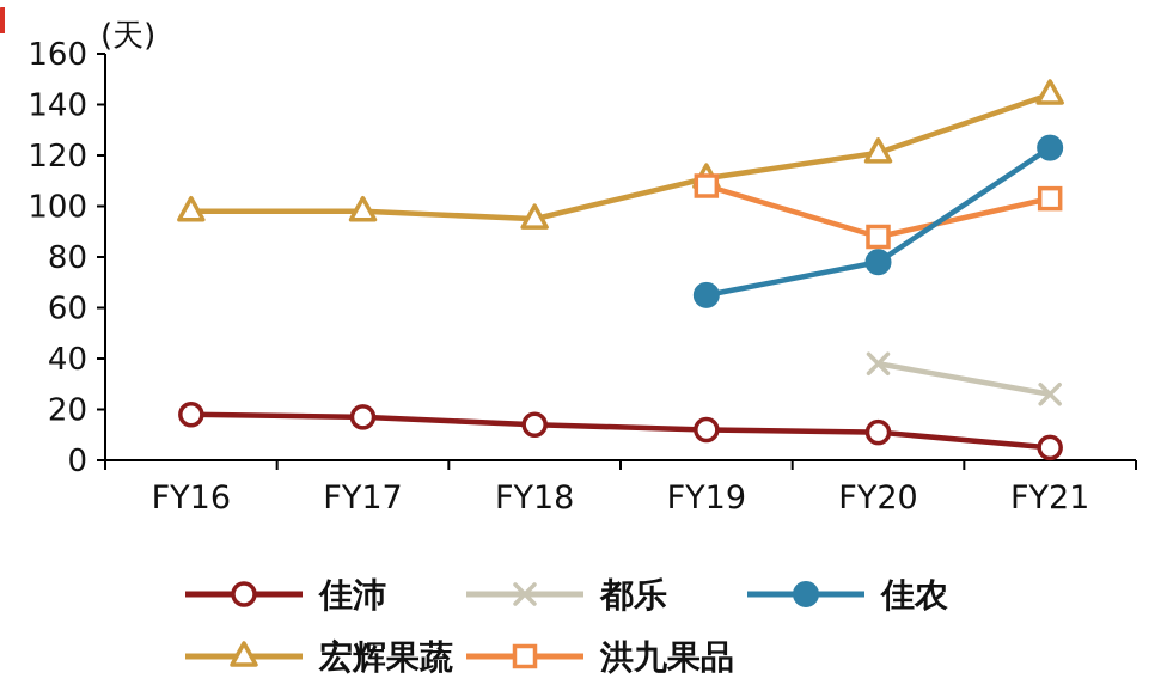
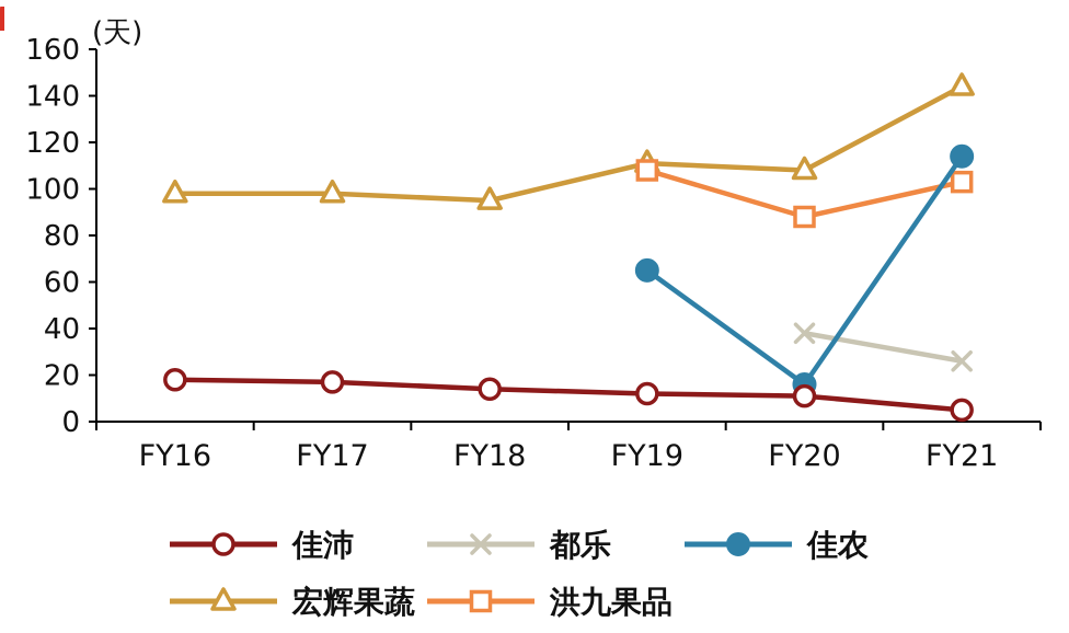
佳农/FY20: 78 -> 16
宏辉果蔬/FY20: 121 -> 108
佳农/FY21: 123 -> 114
